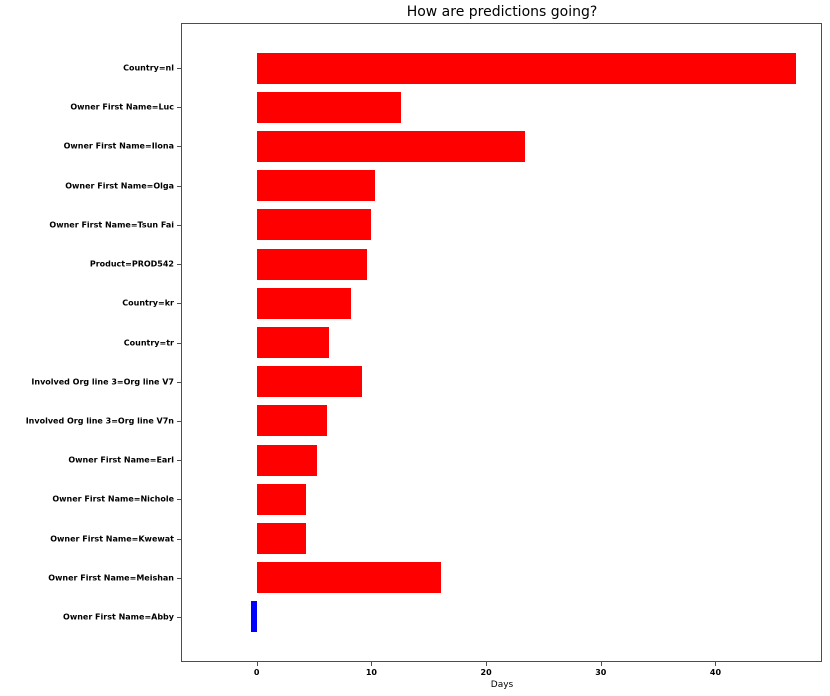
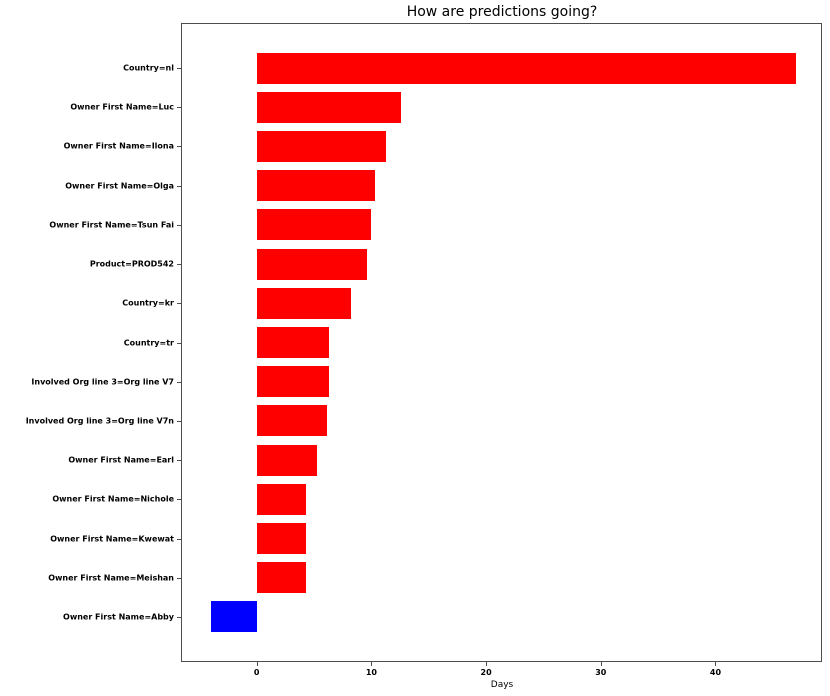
Owner First Name=Ilona: 23.4 -> 11.3
Involved Org line 3=Org line V7: 9.2 -> 6.3
Owner First Name=Meishan: 16.1 -> 4.3
Owner First Name=Abby: -0.5 -> -4.0
